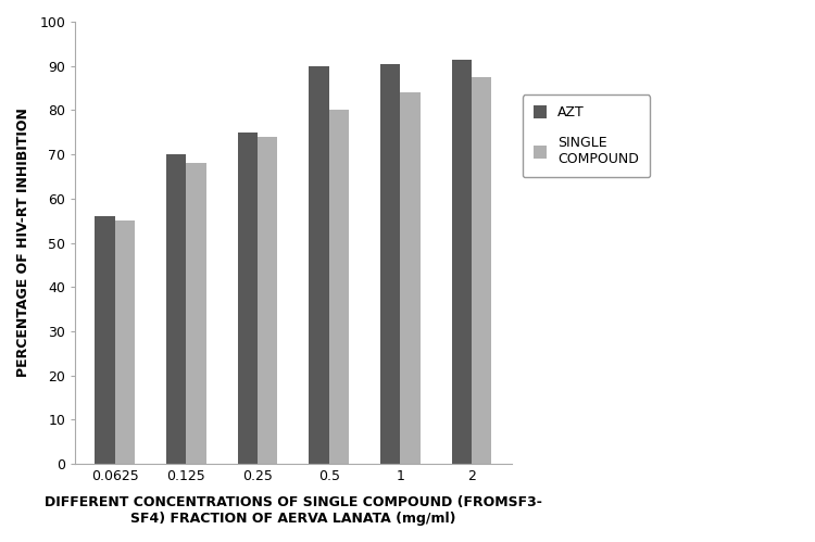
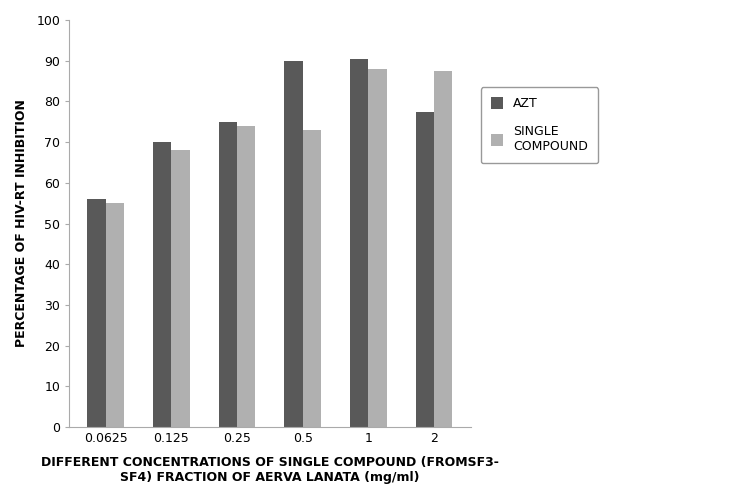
SINGLE COMPOUND/0.5: 80.0 -> 73.0
SINGLE COMPOUND/1: 84.0 -> 88.0
AZT/2: 91.5 -> 77.5
